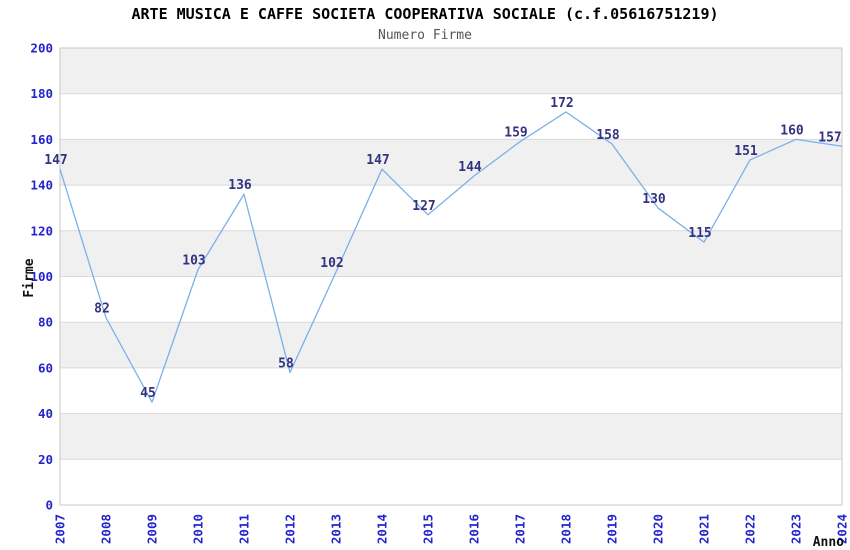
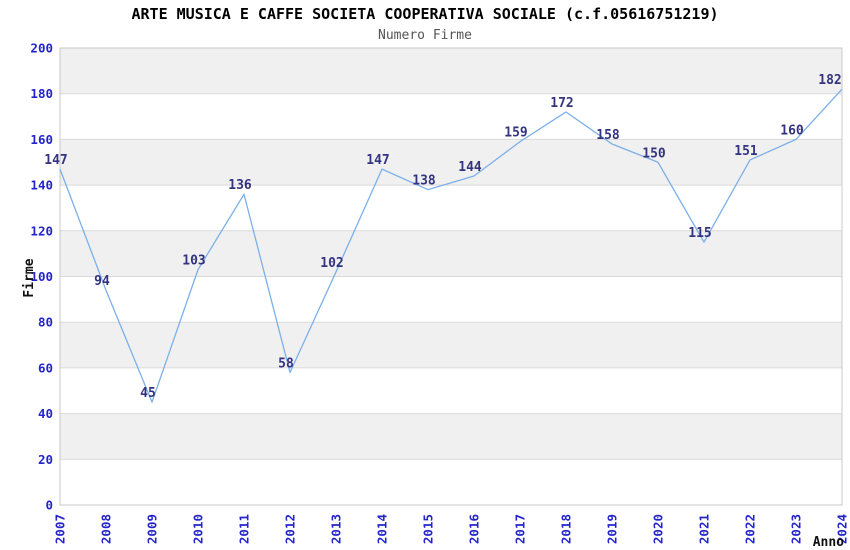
2008: 82 -> 94
2015: 127 -> 138
2020: 130 -> 150
2024: 157 -> 182
